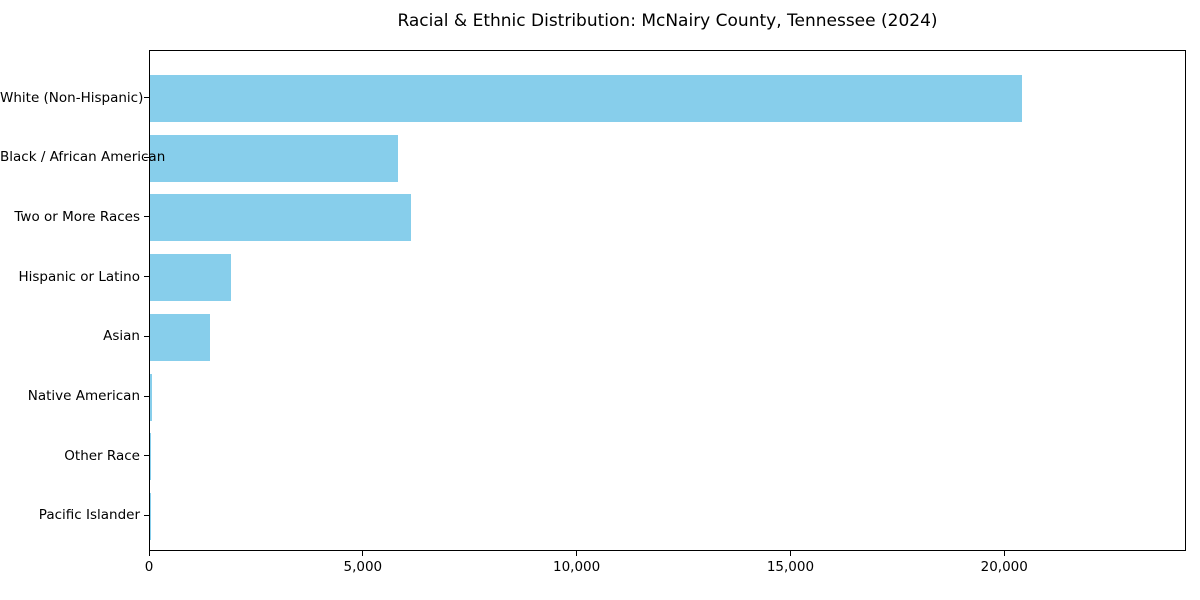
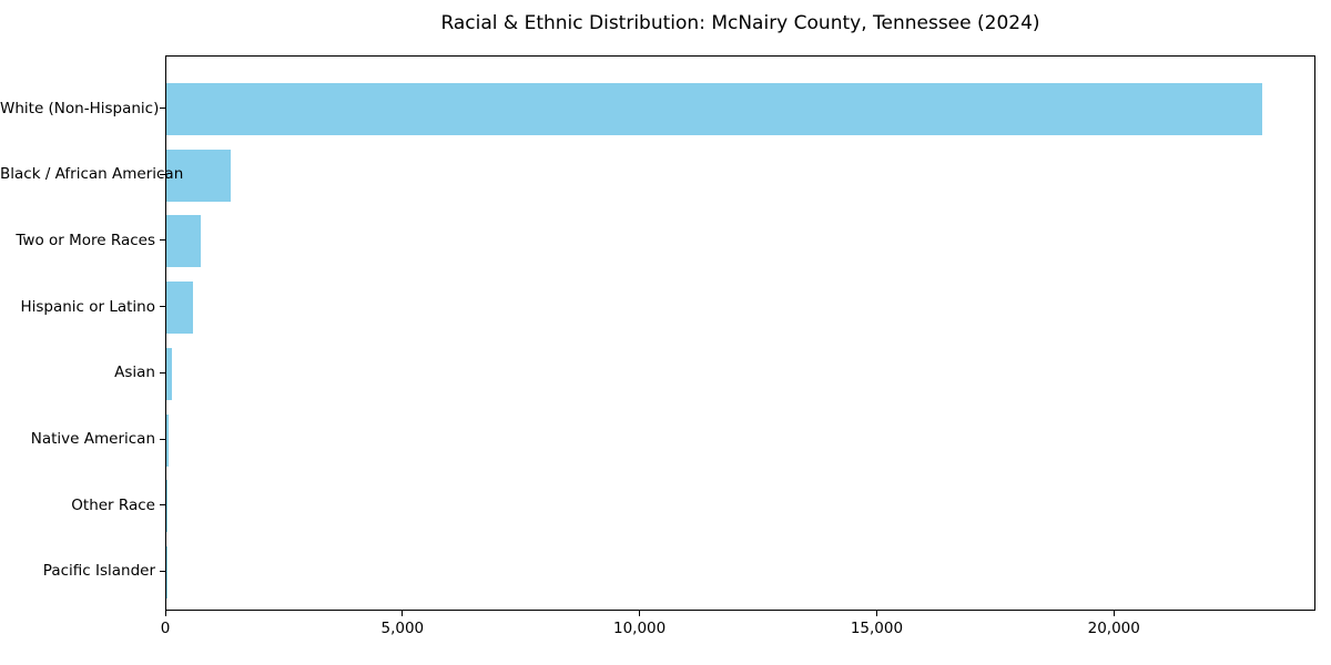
White (Non-Hispanic): 20400 -> 23100
Black / African American: 5800 -> 1400
Two or More Races: 6100 -> 700
Hispanic or Latino: 1900 -> 600
Asian: 1400 -> 100
